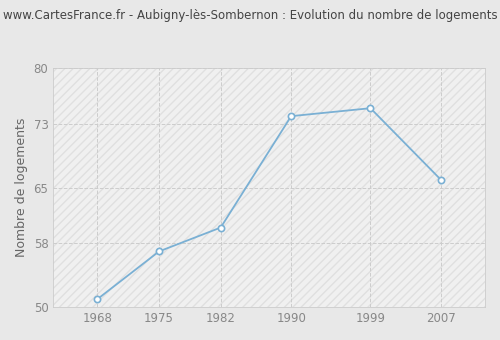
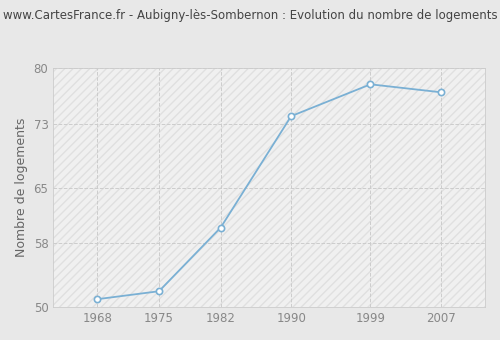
1975: 57 -> 52
1999: 75 -> 78
2007: 66 -> 77
